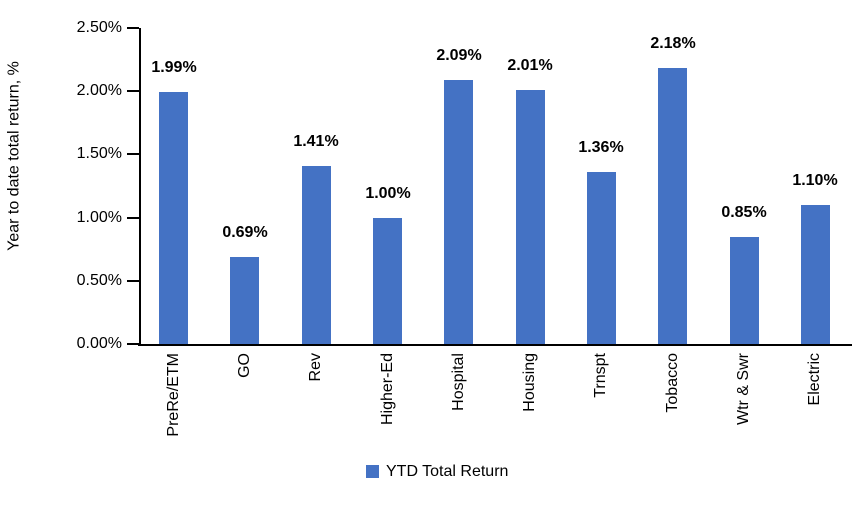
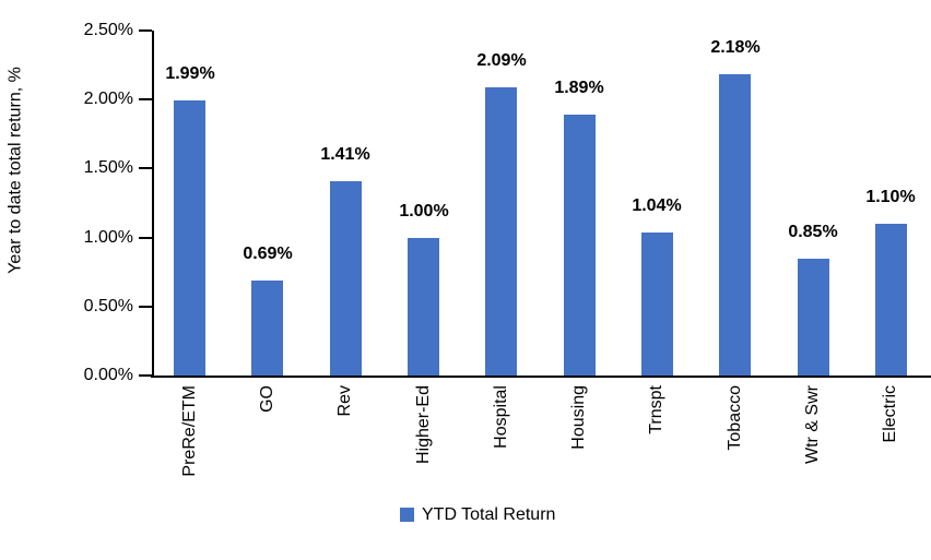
Housing: 2.01% -> 1.89%
Trnspt: 1.36% -> 1.04%
